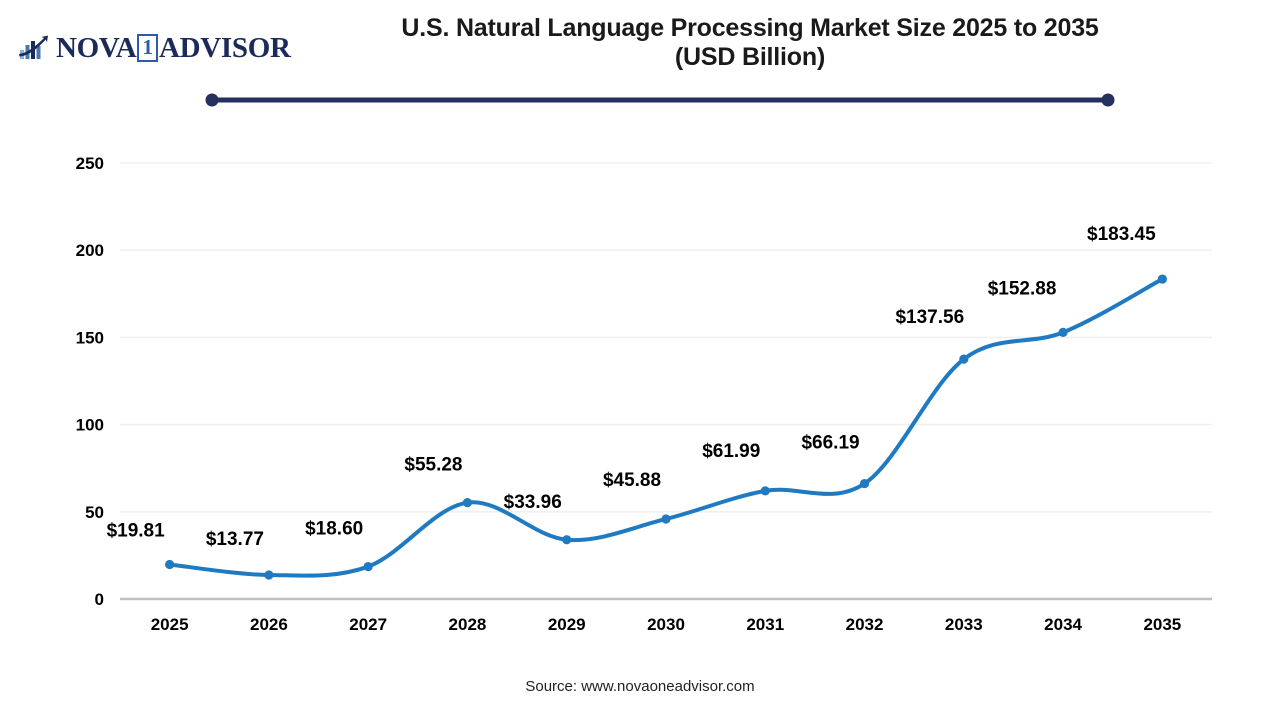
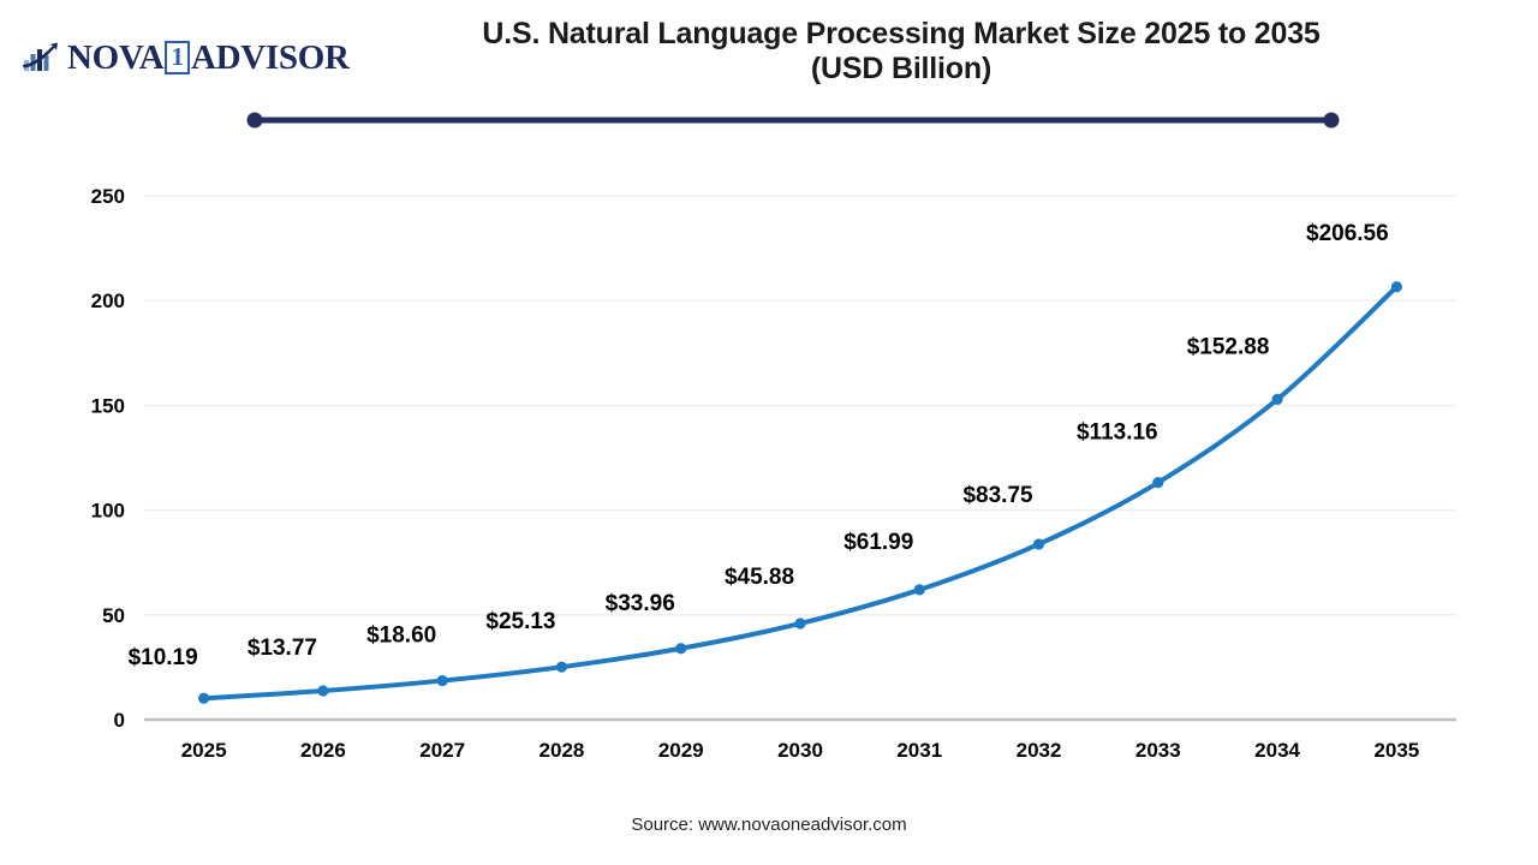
2025: $19.81 -> $10.19
2028: $55.28 -> $25.13
2032: $66.19 -> $83.75
2033: $137.56 -> $113.16
2035: $183.45 -> $206.56
